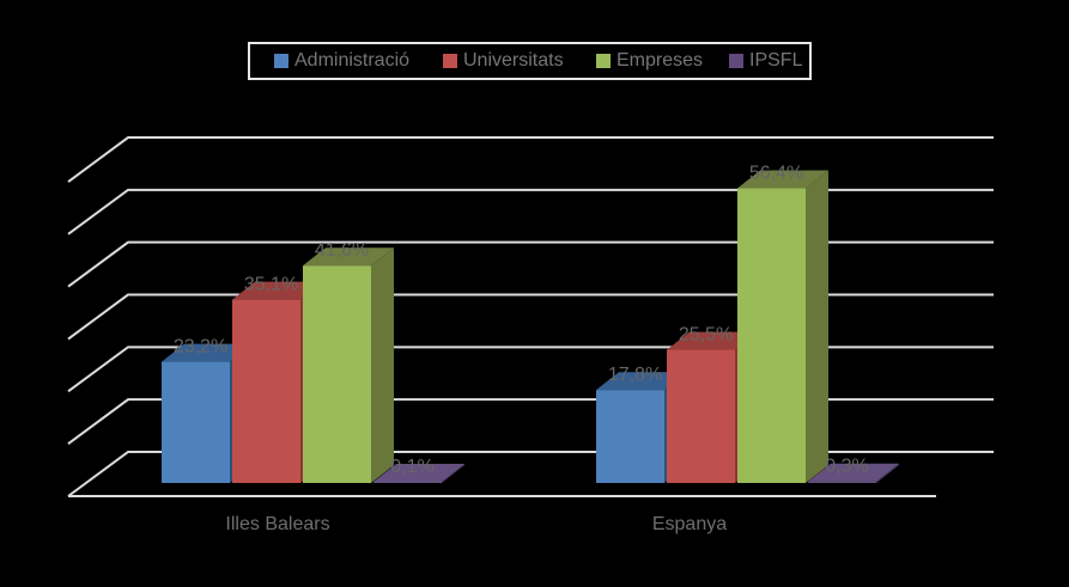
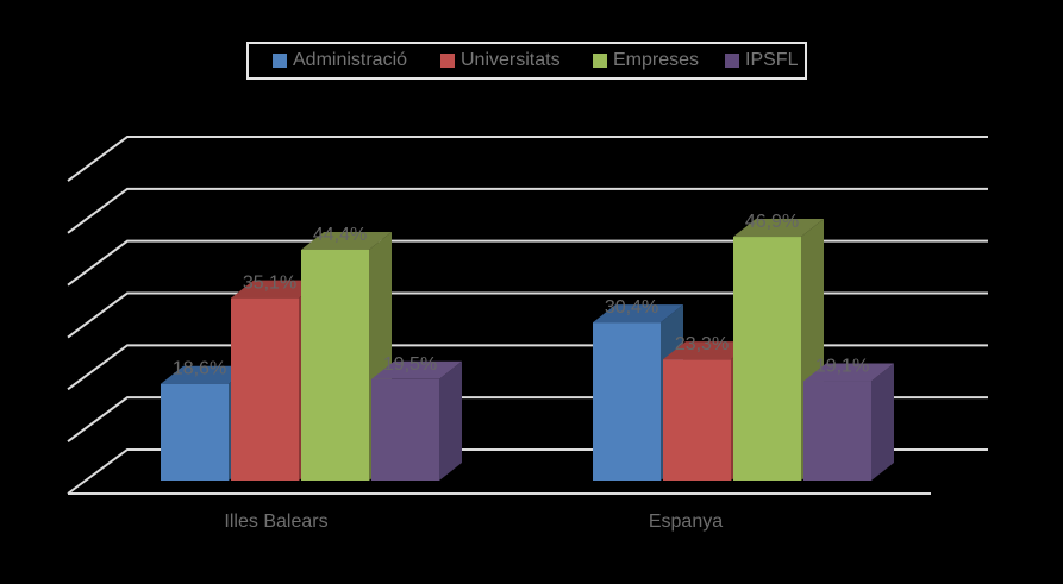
Administració/Illes Balears: 23,2% -> 18,6%
Empreses/Illes Balears: 41,6% -> 44,4%
IPSFL/Illes Balears: 0,1% -> 19,5%
Administració/Espanya: 17,8% -> 30,4%
Universitats/Espanya: 25,5% -> 23,3%
Empreses/Espanya: 56,4% -> 46,9%
IPSFL/Espanya: 0,3% -> 19,1%
